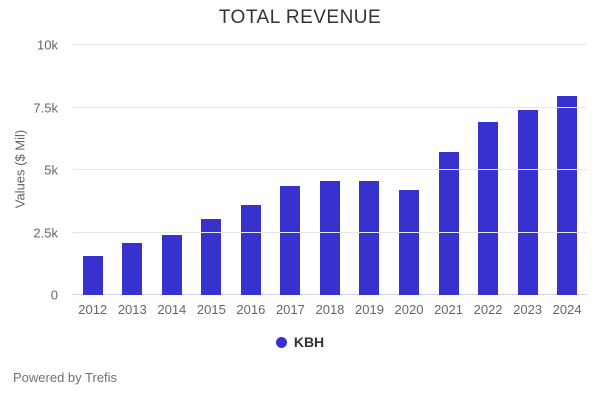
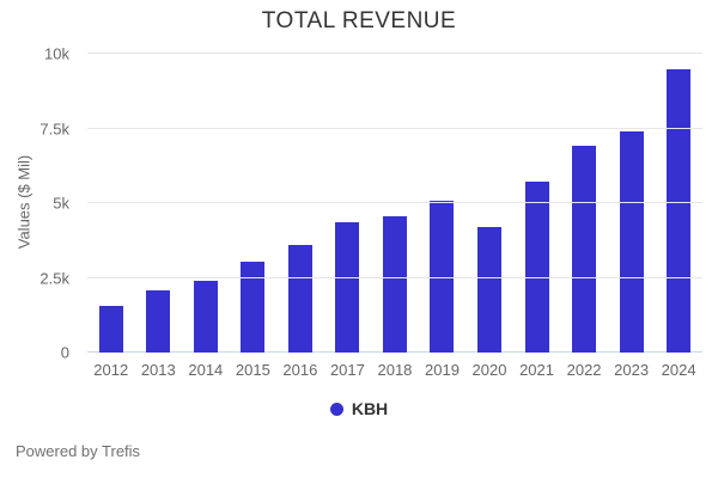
2019: 4.6k -> 5.1k
2024: 8.0k -> 9.5k
